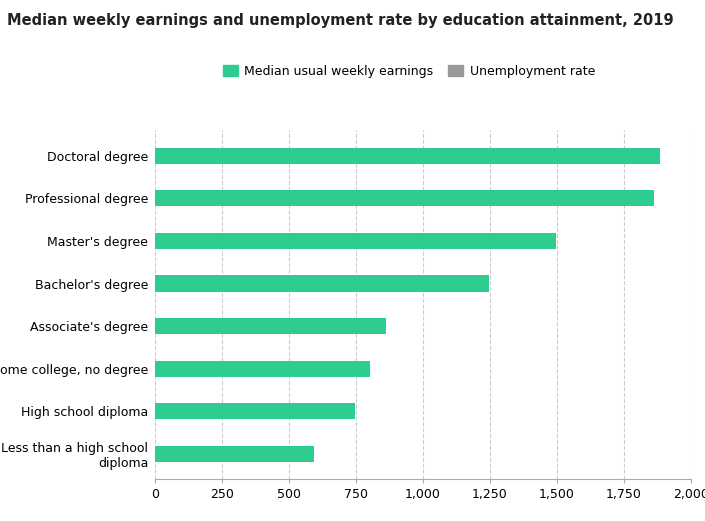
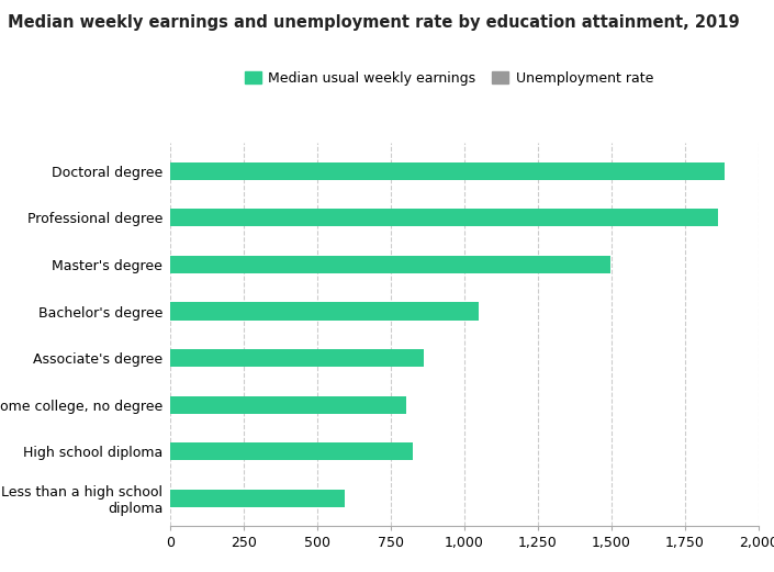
Bachelor's degree: 1,248 -> 1,050
High school diploma: 746 -> 825
